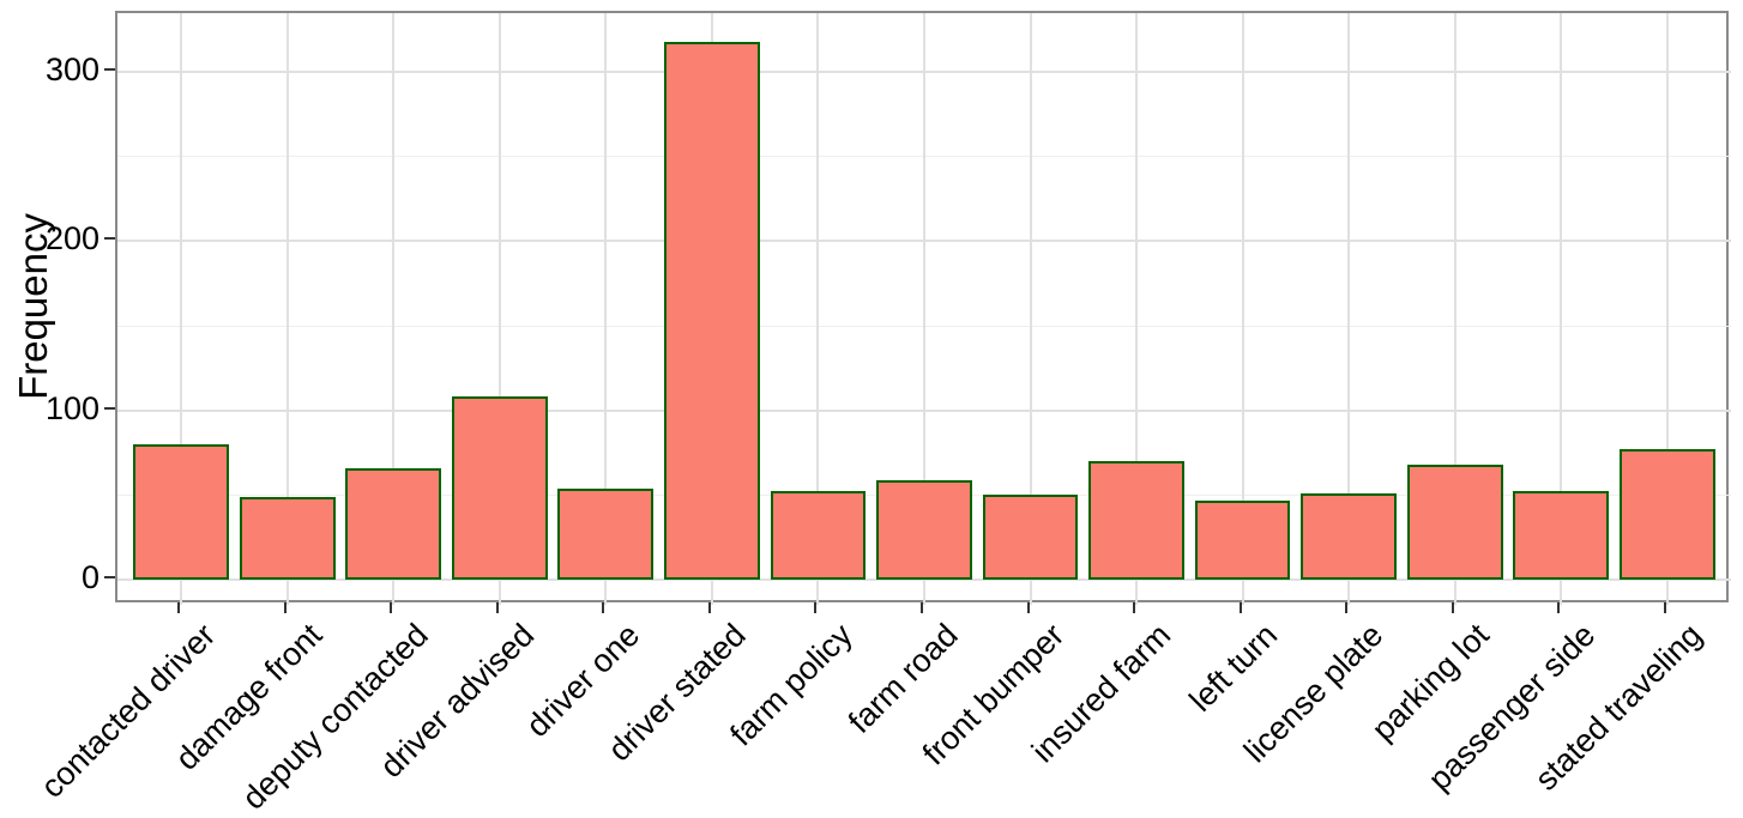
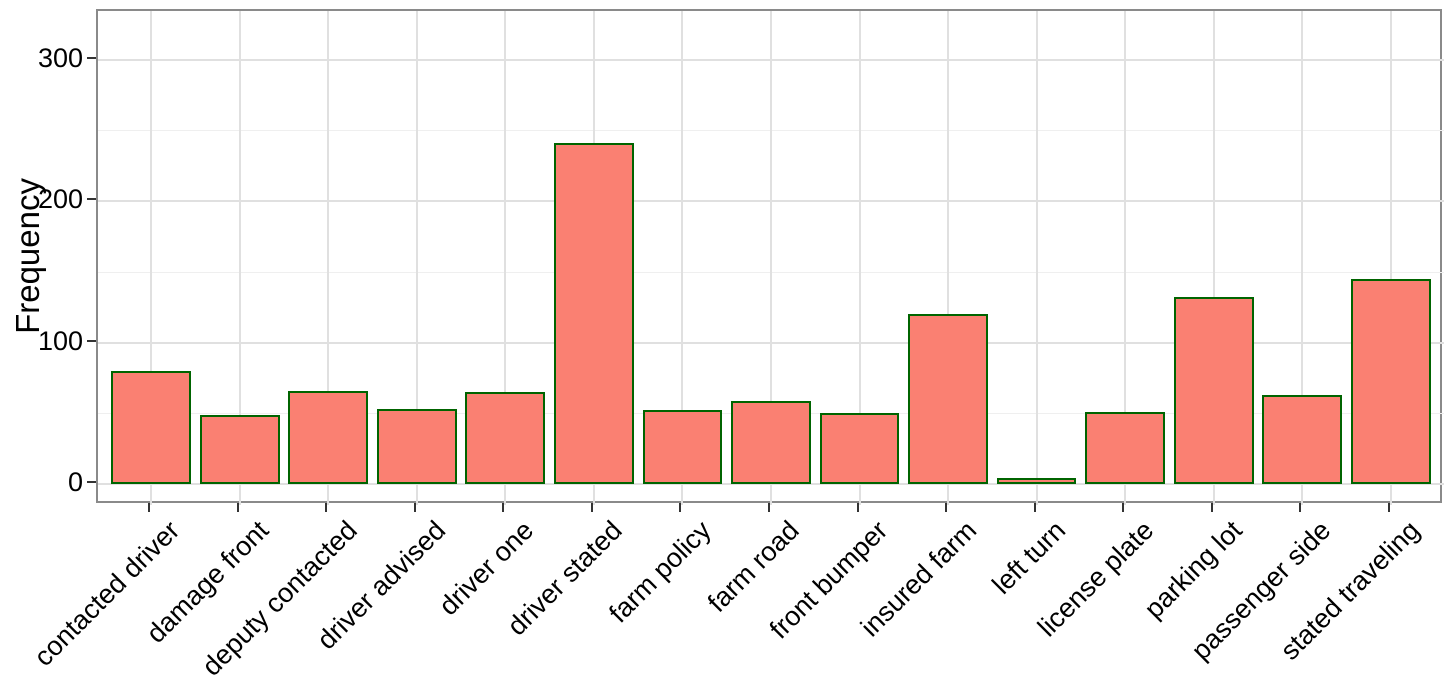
driver advised: 108 -> 53
driver one: 54 -> 65
driver stated: 317 -> 241
insured farm: 70 -> 120
left turn: 47 -> 4
parking lot: 68 -> 132
passenger side: 52 -> 63
stated traveling: 77 -> 145
